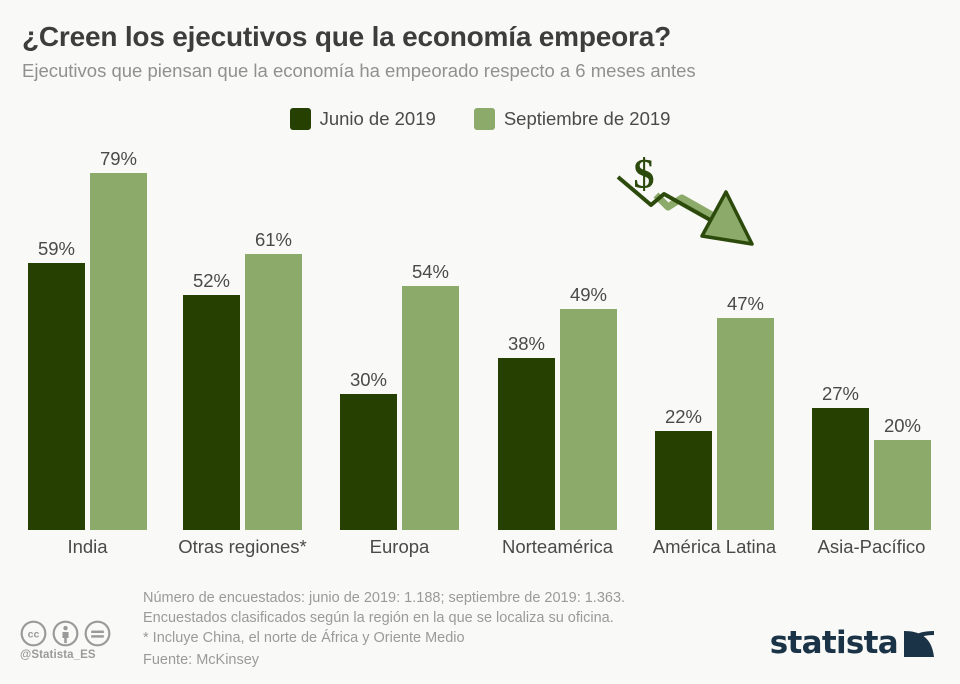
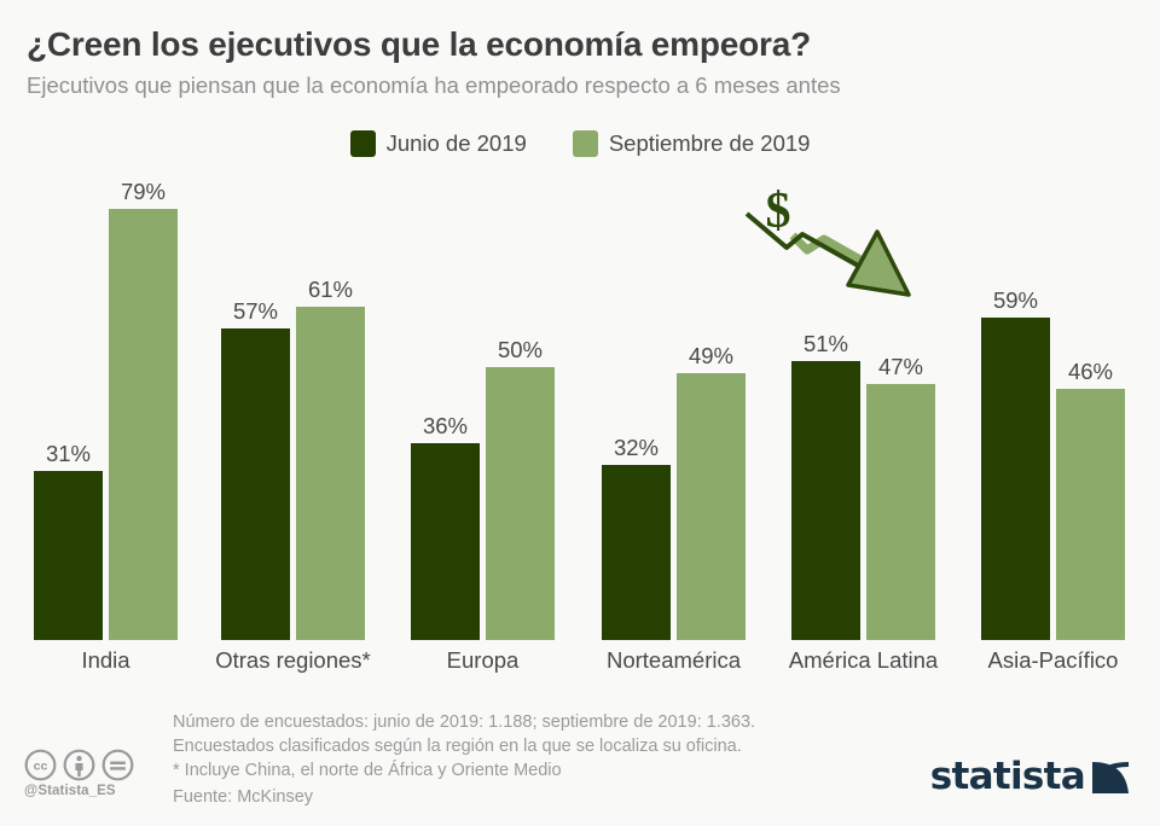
Junio de 2019/India: 59% -> 31%
Junio de 2019/Otras regiones*: 52% -> 57%
Junio de 2019/Europa: 30% -> 36%
Septiembre de 2019/Europa: 54% -> 50%
Junio de 2019/Norteamérica: 38% -> 32%
Junio de 2019/América Latina: 22% -> 51%
Junio de 2019/Asia-Pacífico: 27% -> 59%
Septiembre de 2019/Asia-Pacífico: 20% -> 46%
